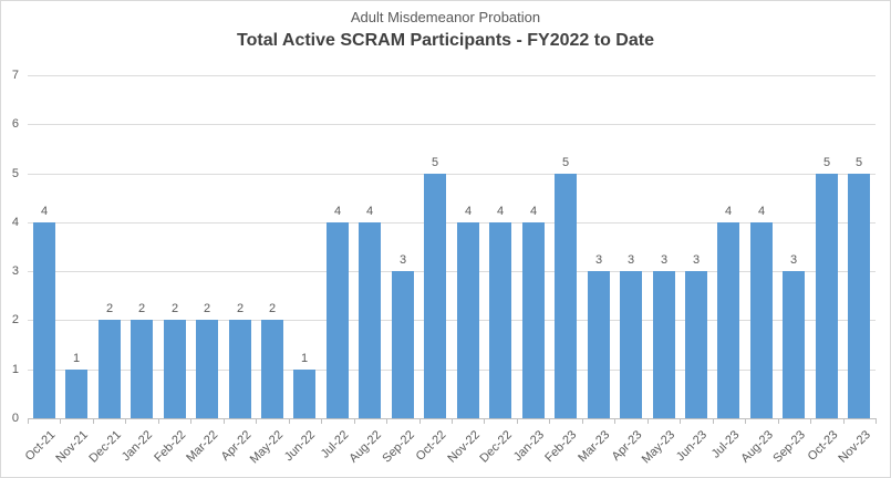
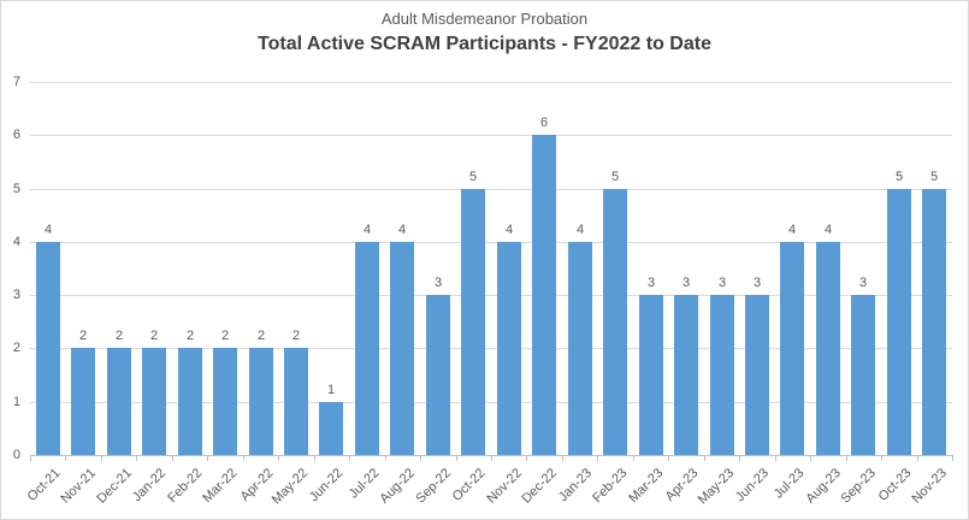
Nov-21: 1 -> 2
Dec-22: 4 -> 6
